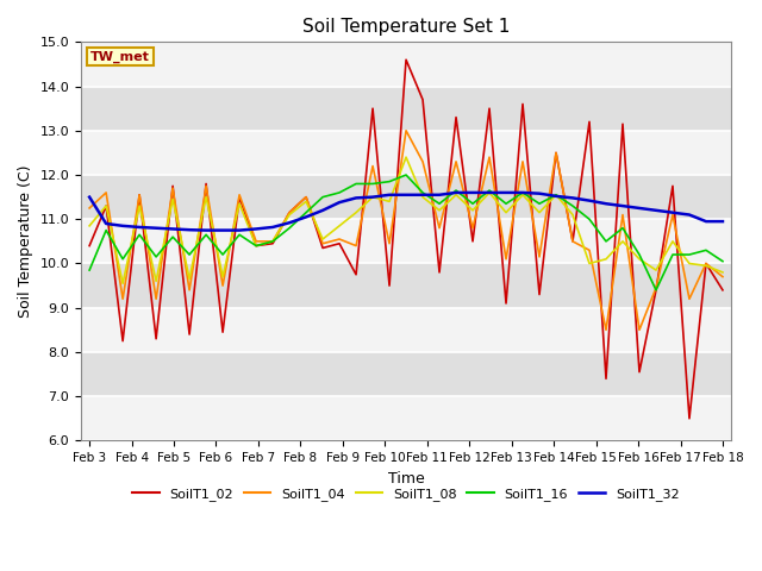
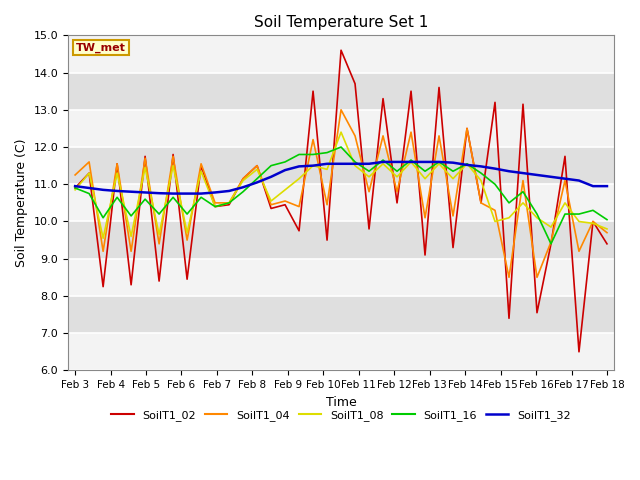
SoilT1_02/Feb 3: 10.40 -> 10.90
SoilT1_16/Feb 3: 9.85 -> 10.90
SoilT1_32/Feb 3: 11.50 -> 10.95
